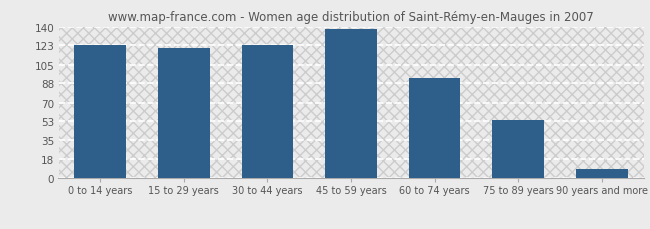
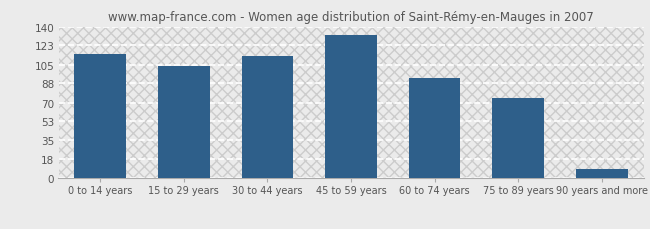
0 to 14 years: 123 -> 115
15 to 29 years: 120 -> 104
30 to 44 years: 123 -> 113
45 to 59 years: 138 -> 132
75 to 89 years: 54 -> 74
